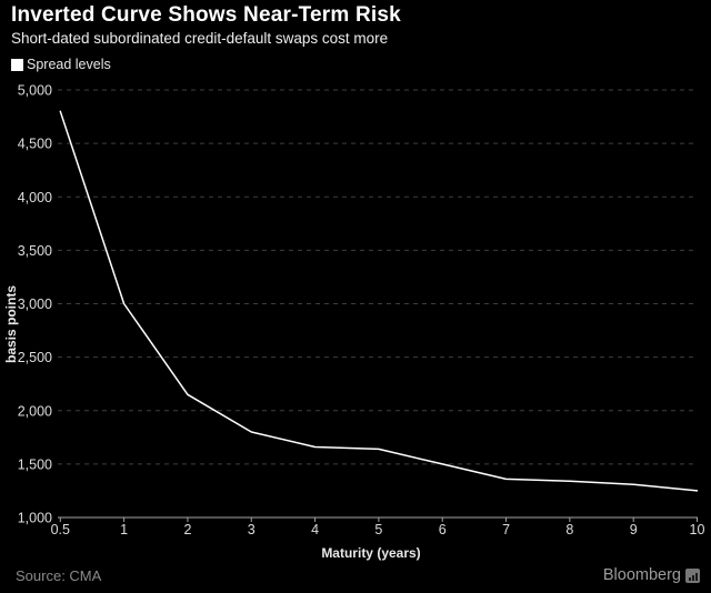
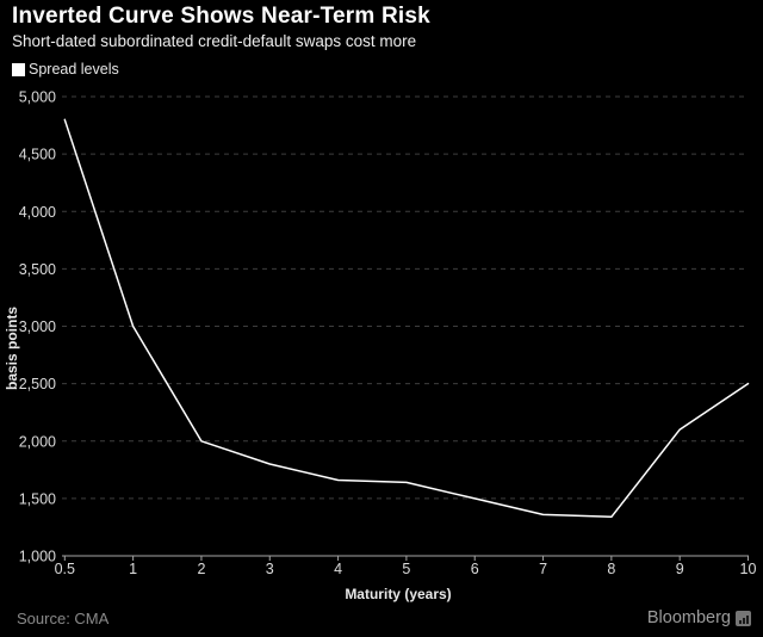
2: 2200 -> 2000
9: 1300 -> 2100
10: 1200 -> 2500
